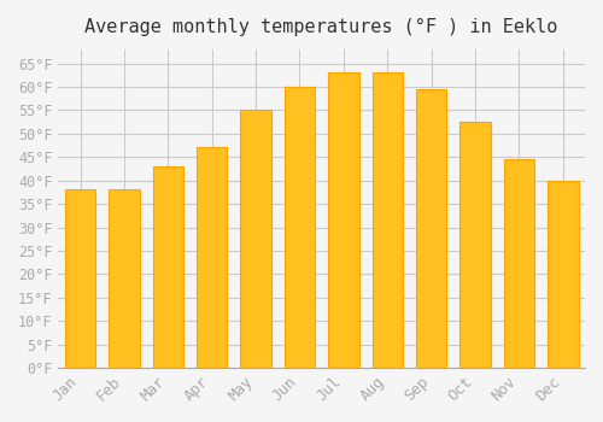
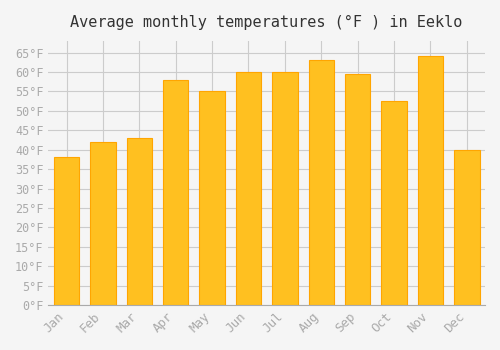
Feb: 38.0°F -> 42.0°F
Apr: 47.0°F -> 58.0°F
Jul: 63.0°F -> 60.0°F
Nov: 44.5°F -> 64.0°F
